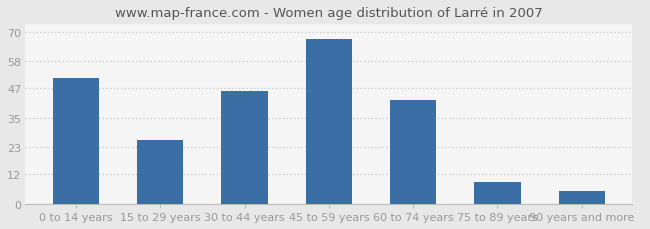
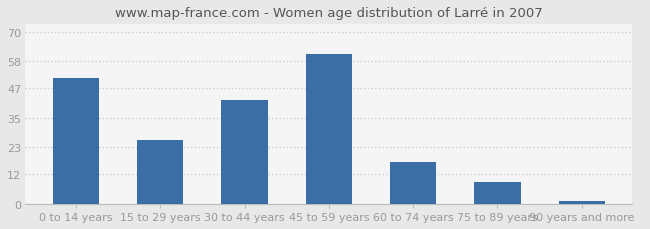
30 to 44 years: 46 -> 42
45 to 59 years: 67 -> 61
60 to 74 years: 42 -> 17
90 years and more: 5 -> 1
